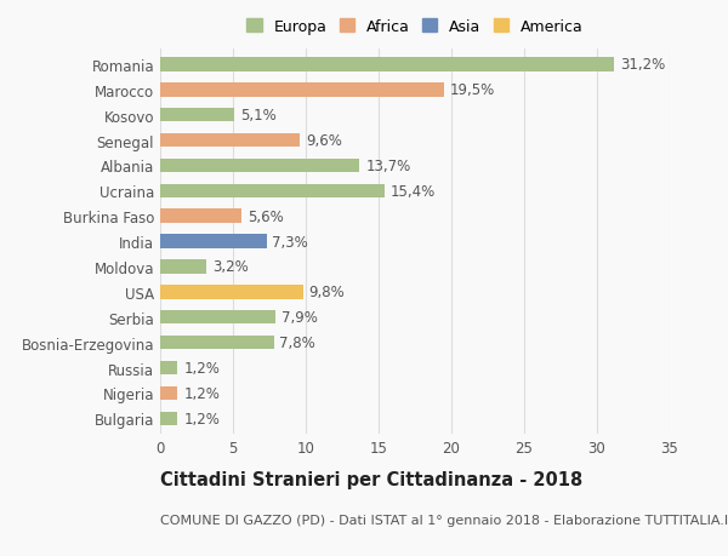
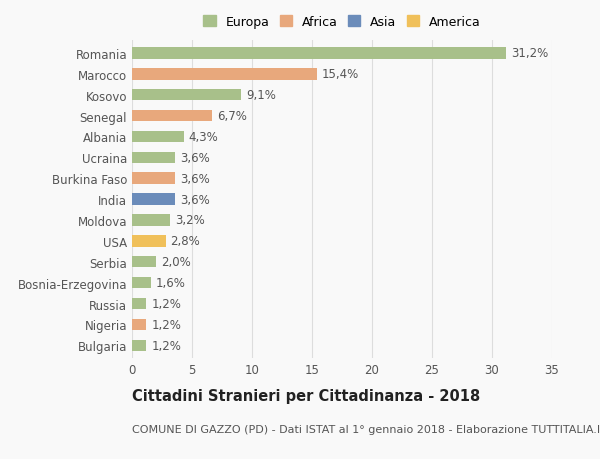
Marocco: 19,5% -> 15,4%
Kosovo: 5,1% -> 9,1%
Senegal: 9,6% -> 6,7%
Albania: 13,7% -> 4,3%
Ucraina: 15,4% -> 3,6%
Burkina Faso: 5,6% -> 3,6%
India: 7,3% -> 3,6%
USA: 9,8% -> 2,8%
Serbia: 7,9% -> 2,0%
Bosnia-Erzegovina: 7,8% -> 1,6%
